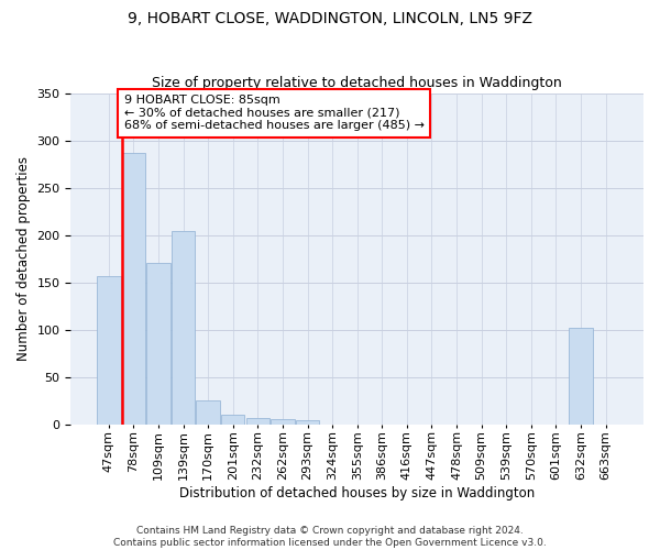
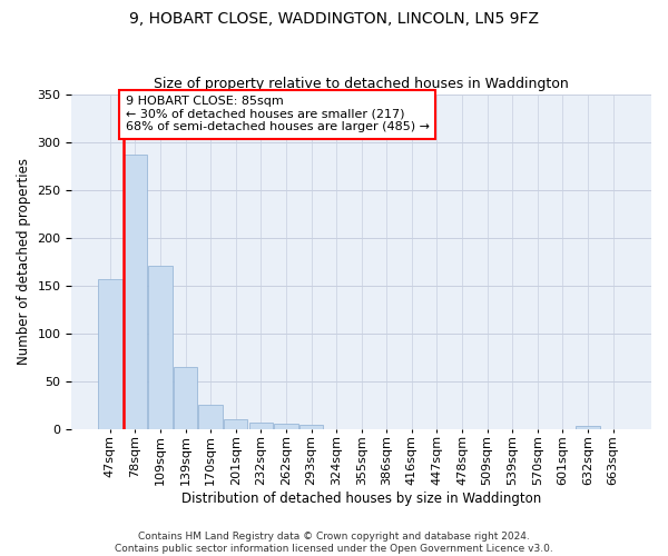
139sqm: 204 -> 65
632sqm: 102 -> 3
